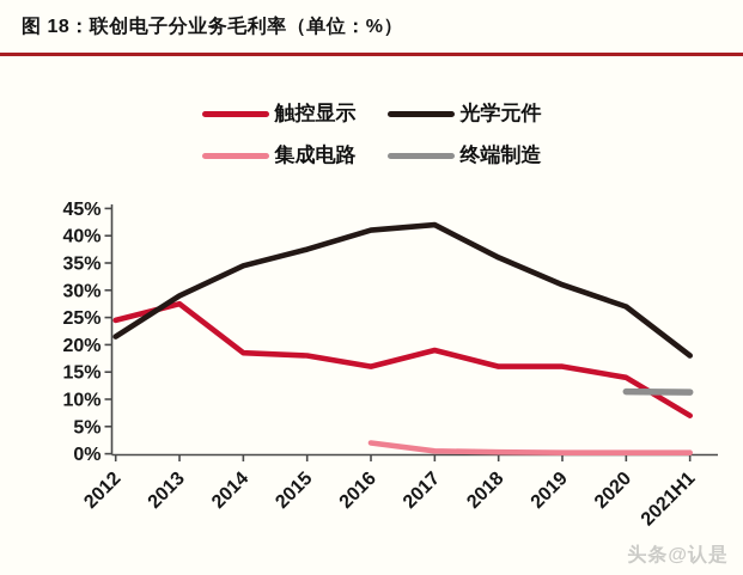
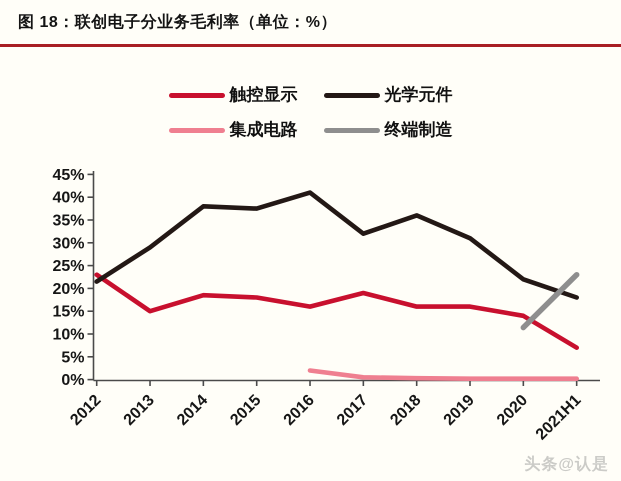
触控显示/2012: 24% -> 23%
触控显示/2013: 28% -> 15%
光学元件/2014: 34% -> 38%
光学元件/2017: 42% -> 32%
光学元件/2020: 27% -> 22%
终端制造/2021H1: 11% -> 23%
